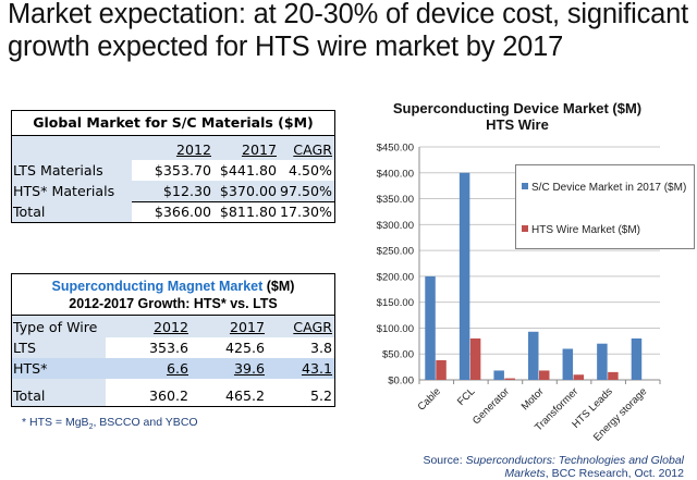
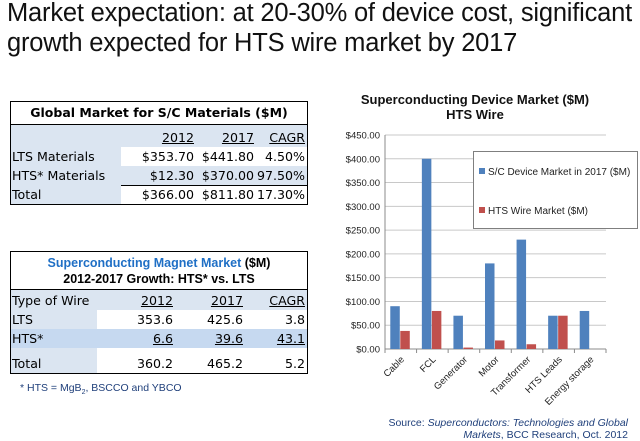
S/C Device Market in 2017 ($M)/Cable: $200 -> $90
S/C Device Market in 2017 ($M)/Generator: $20 -> $70
S/C Device Market in 2017 ($M)/Motor: $90 -> $180
S/C Device Market in 2017 ($M)/Transformer: $60 -> $230
HTS Wire Market ($M)/HTS Leads: $20 -> $70
